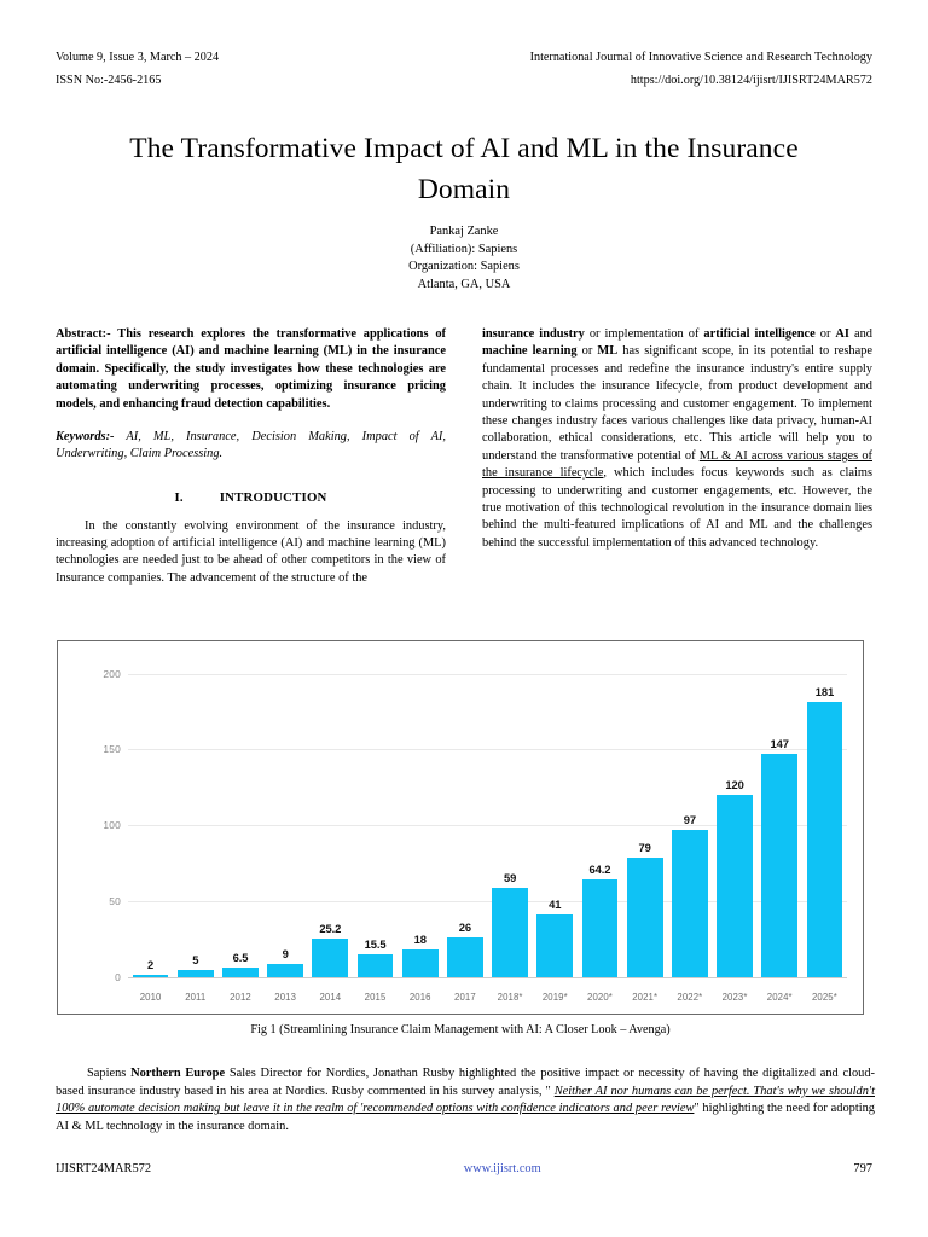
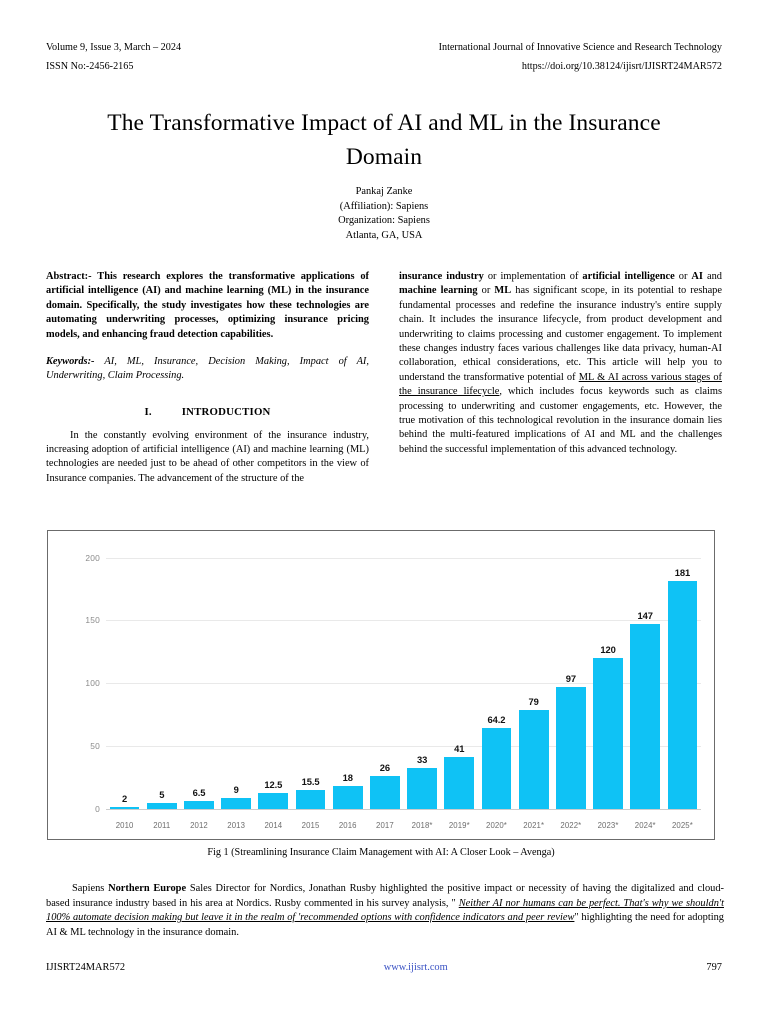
2014: 25.2 -> 12.5
2018*: 59 -> 33
